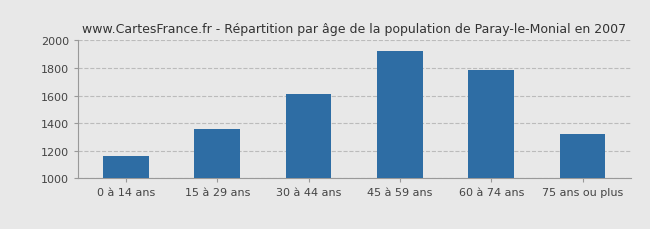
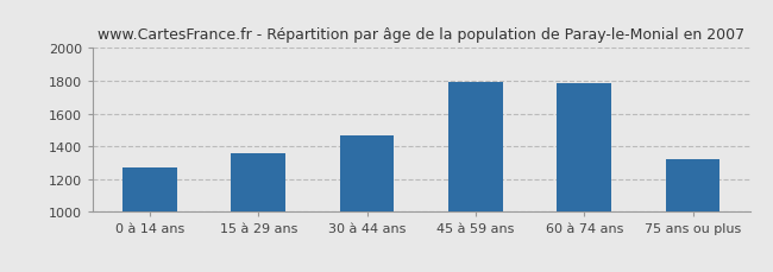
0 à 14 ans: 1160 -> 1270
30 à 44 ans: 1620 -> 1470
45 à 59 ans: 1920 -> 1790
